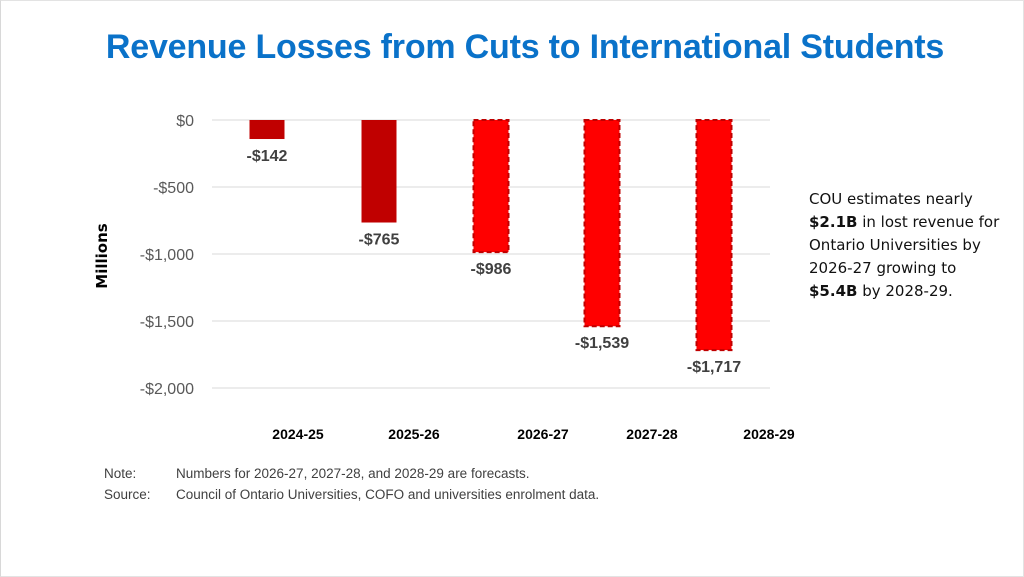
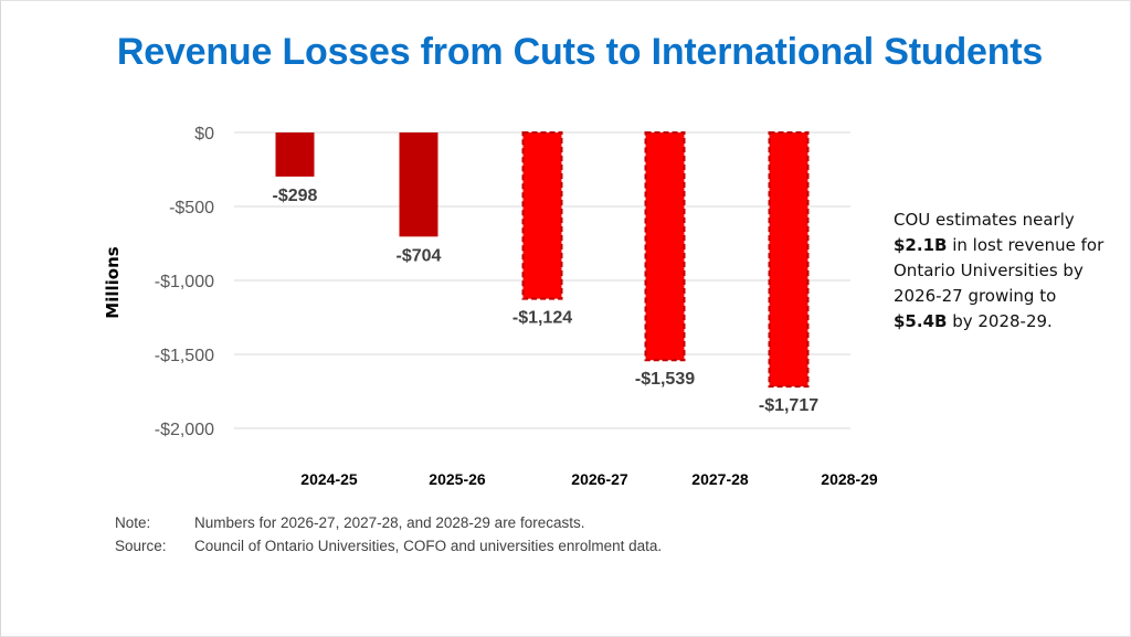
2024-25: -$142 -> -$298
2025-26: -$765 -> -$704
2026-27: -$986 -> -$1,124
